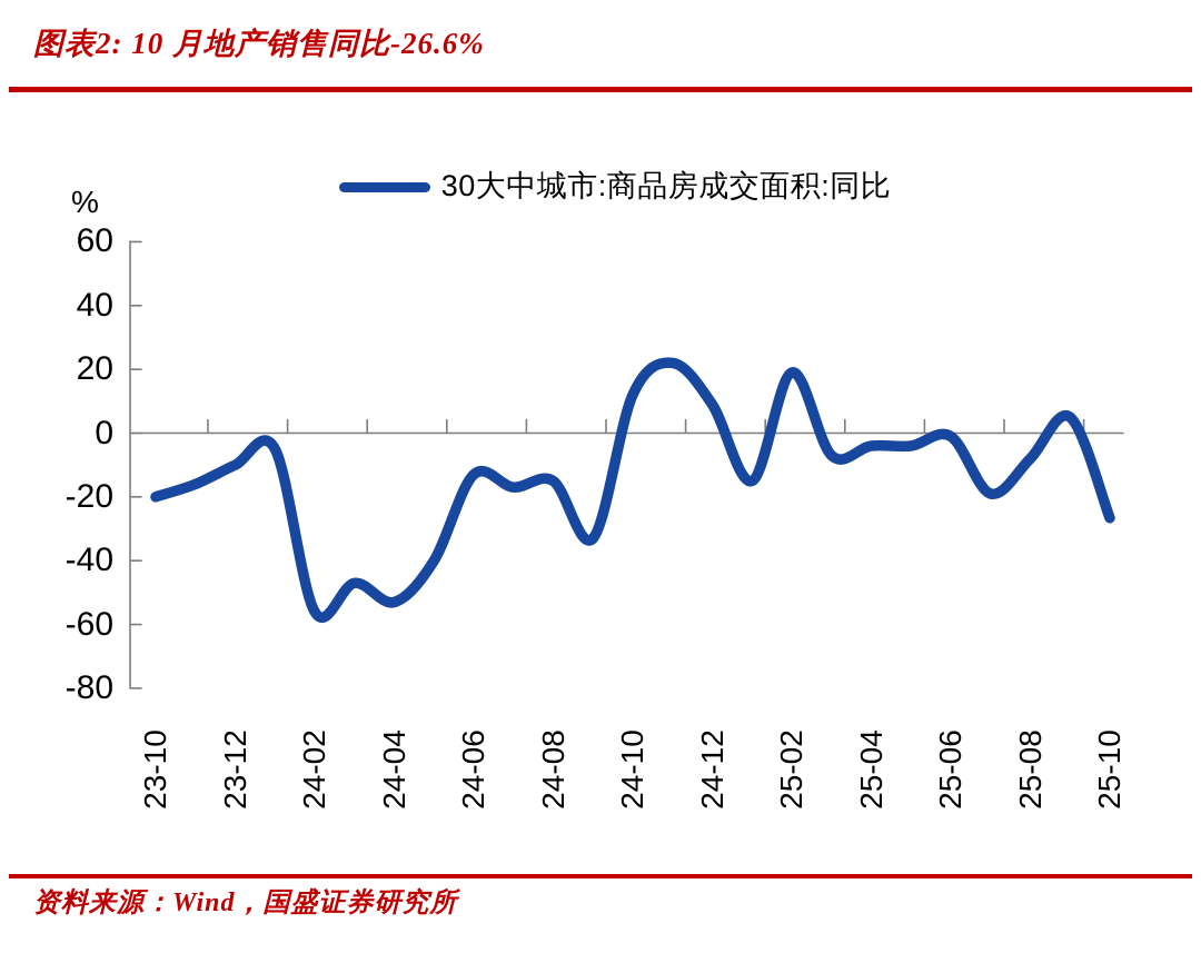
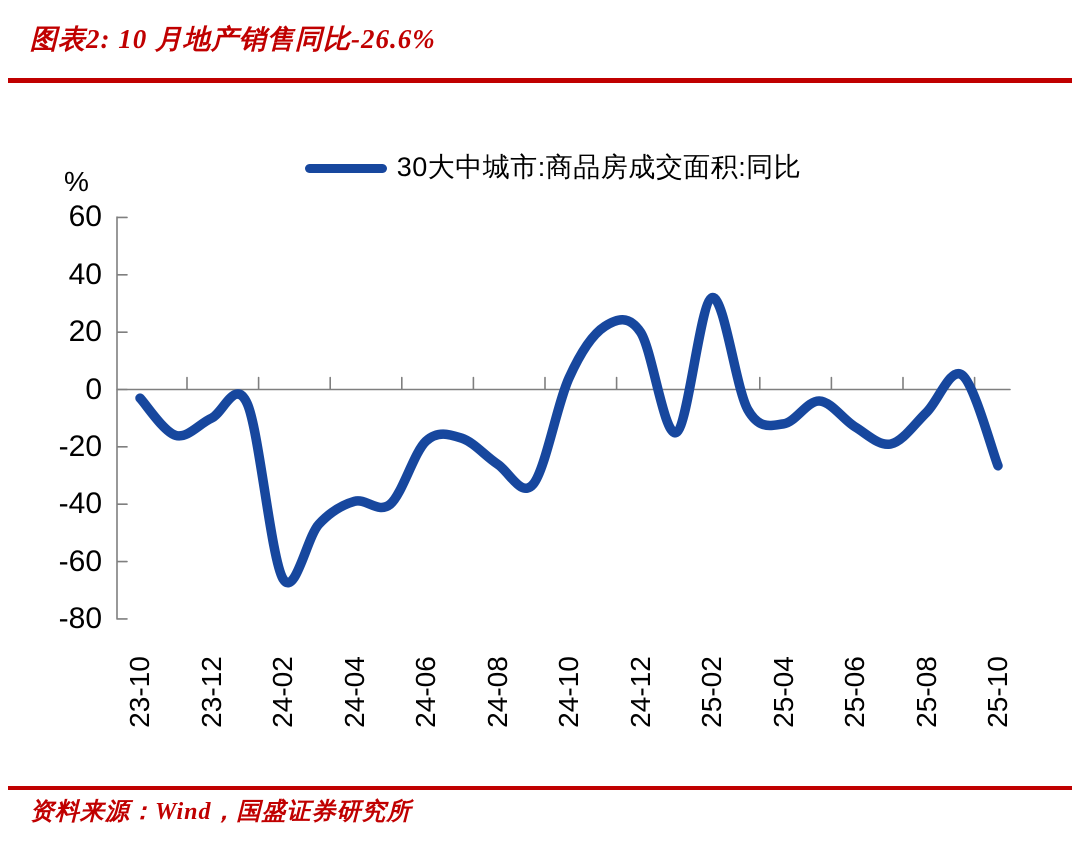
23-10: -20 -> -3
24-02: -56 -> -66
24-04: -53 -> -39
24-06: -13 -> -18
24-08: -15 -> -26
24-10: 12 -> 4
24-12: 9 -> 20
25-02: 19 -> 32
25-04: -4 -> -12
25-06: -1 -> -13
